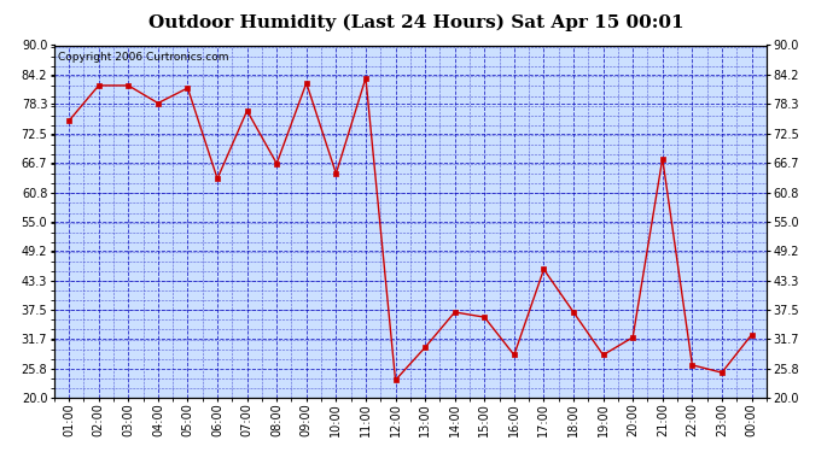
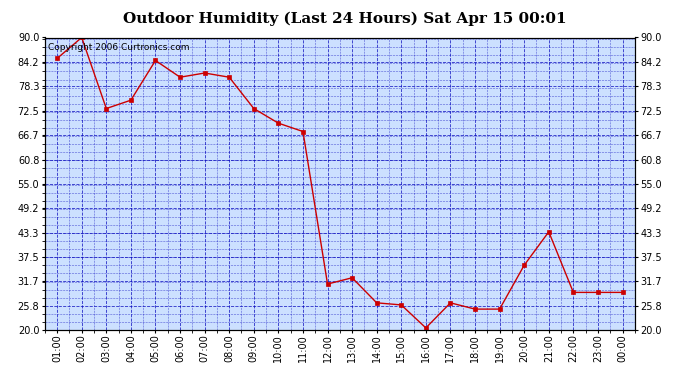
01:00: 75.0 -> 85.0
02:00: 82.0 -> 90.0
03:00: 82.0 -> 73.0
04:00: 78.5 -> 75.0
05:00: 81.5 -> 84.5
06:00: 63.5 -> 80.5
07:00: 77.0 -> 81.5
08:00: 66.5 -> 80.5
09:00: 82.5 -> 73.0
10:00: 64.5 -> 69.5
11:00: 83.5 -> 67.5
12:00: 23.5 -> 31.0
13:00: 30.0 -> 32.5
14:00: 37.0 -> 26.5
15:00: 36.0 -> 26.0
16:00: 28.5 -> 20.5
17:00: 45.5 -> 26.5
18:00: 37.0 -> 25.0
19:00: 28.5 -> 25.0
20:00: 32.0 -> 35.5
21:00: 67.5 -> 43.5
22:00: 26.5 -> 29.0
23:00: 25.0 -> 29.0
00:00: 32.5 -> 29.0
